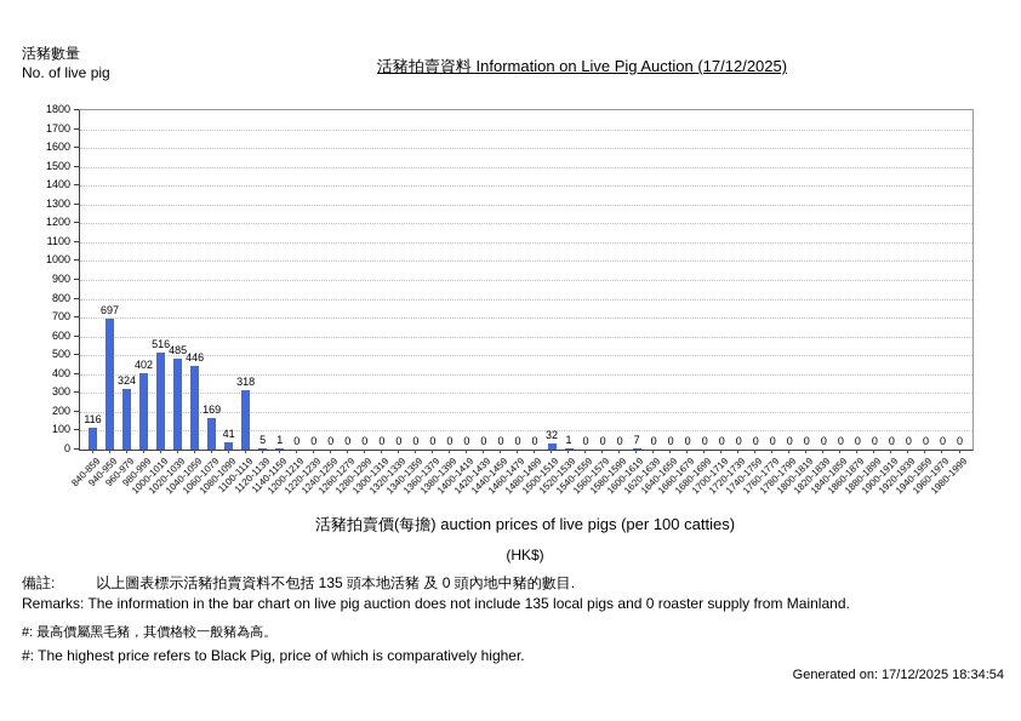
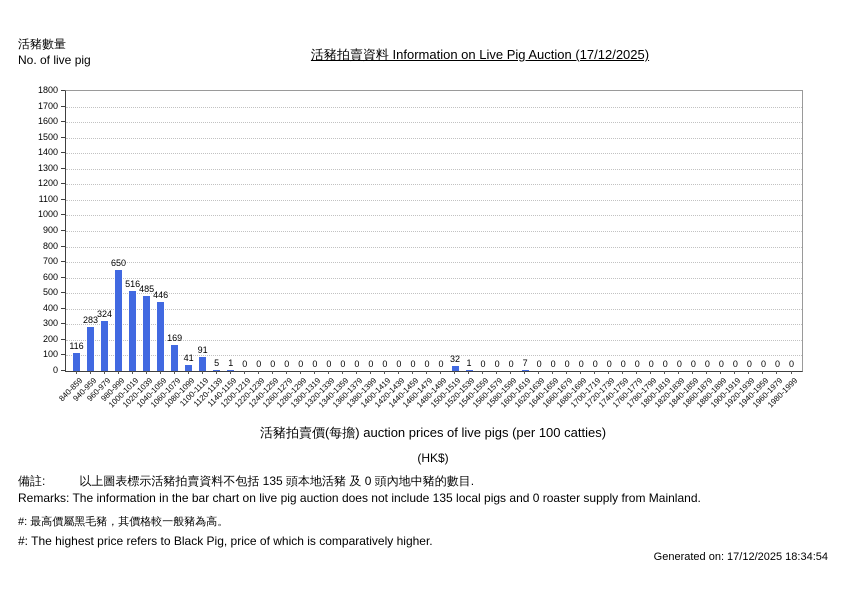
940-959: 697 -> 283
980-999: 402 -> 650
1100-1119: 318 -> 91
